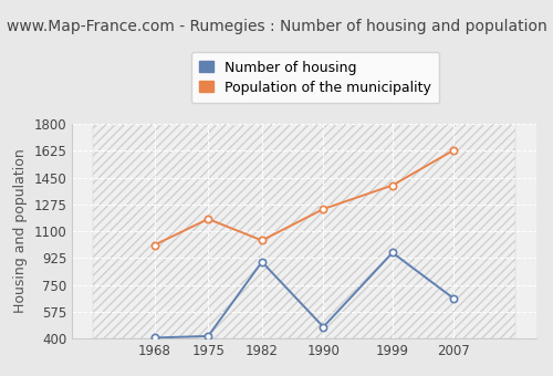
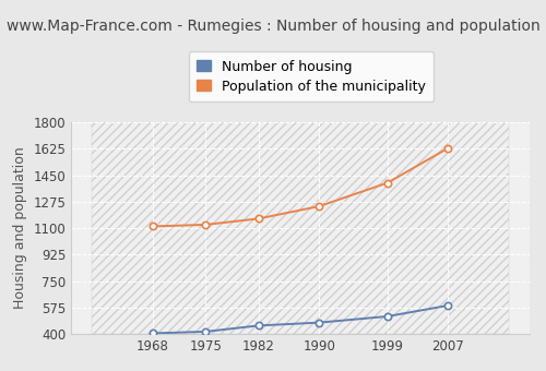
Population of the municipality/1968: 1010 -> 1110
Population of the municipality/1975: 1180 -> 1120
Number of housing/1982: 900 -> 460
Population of the municipality/1982: 1040 -> 1160
Number of housing/1999: 960 -> 520
Number of housing/2007: 660 -> 590
